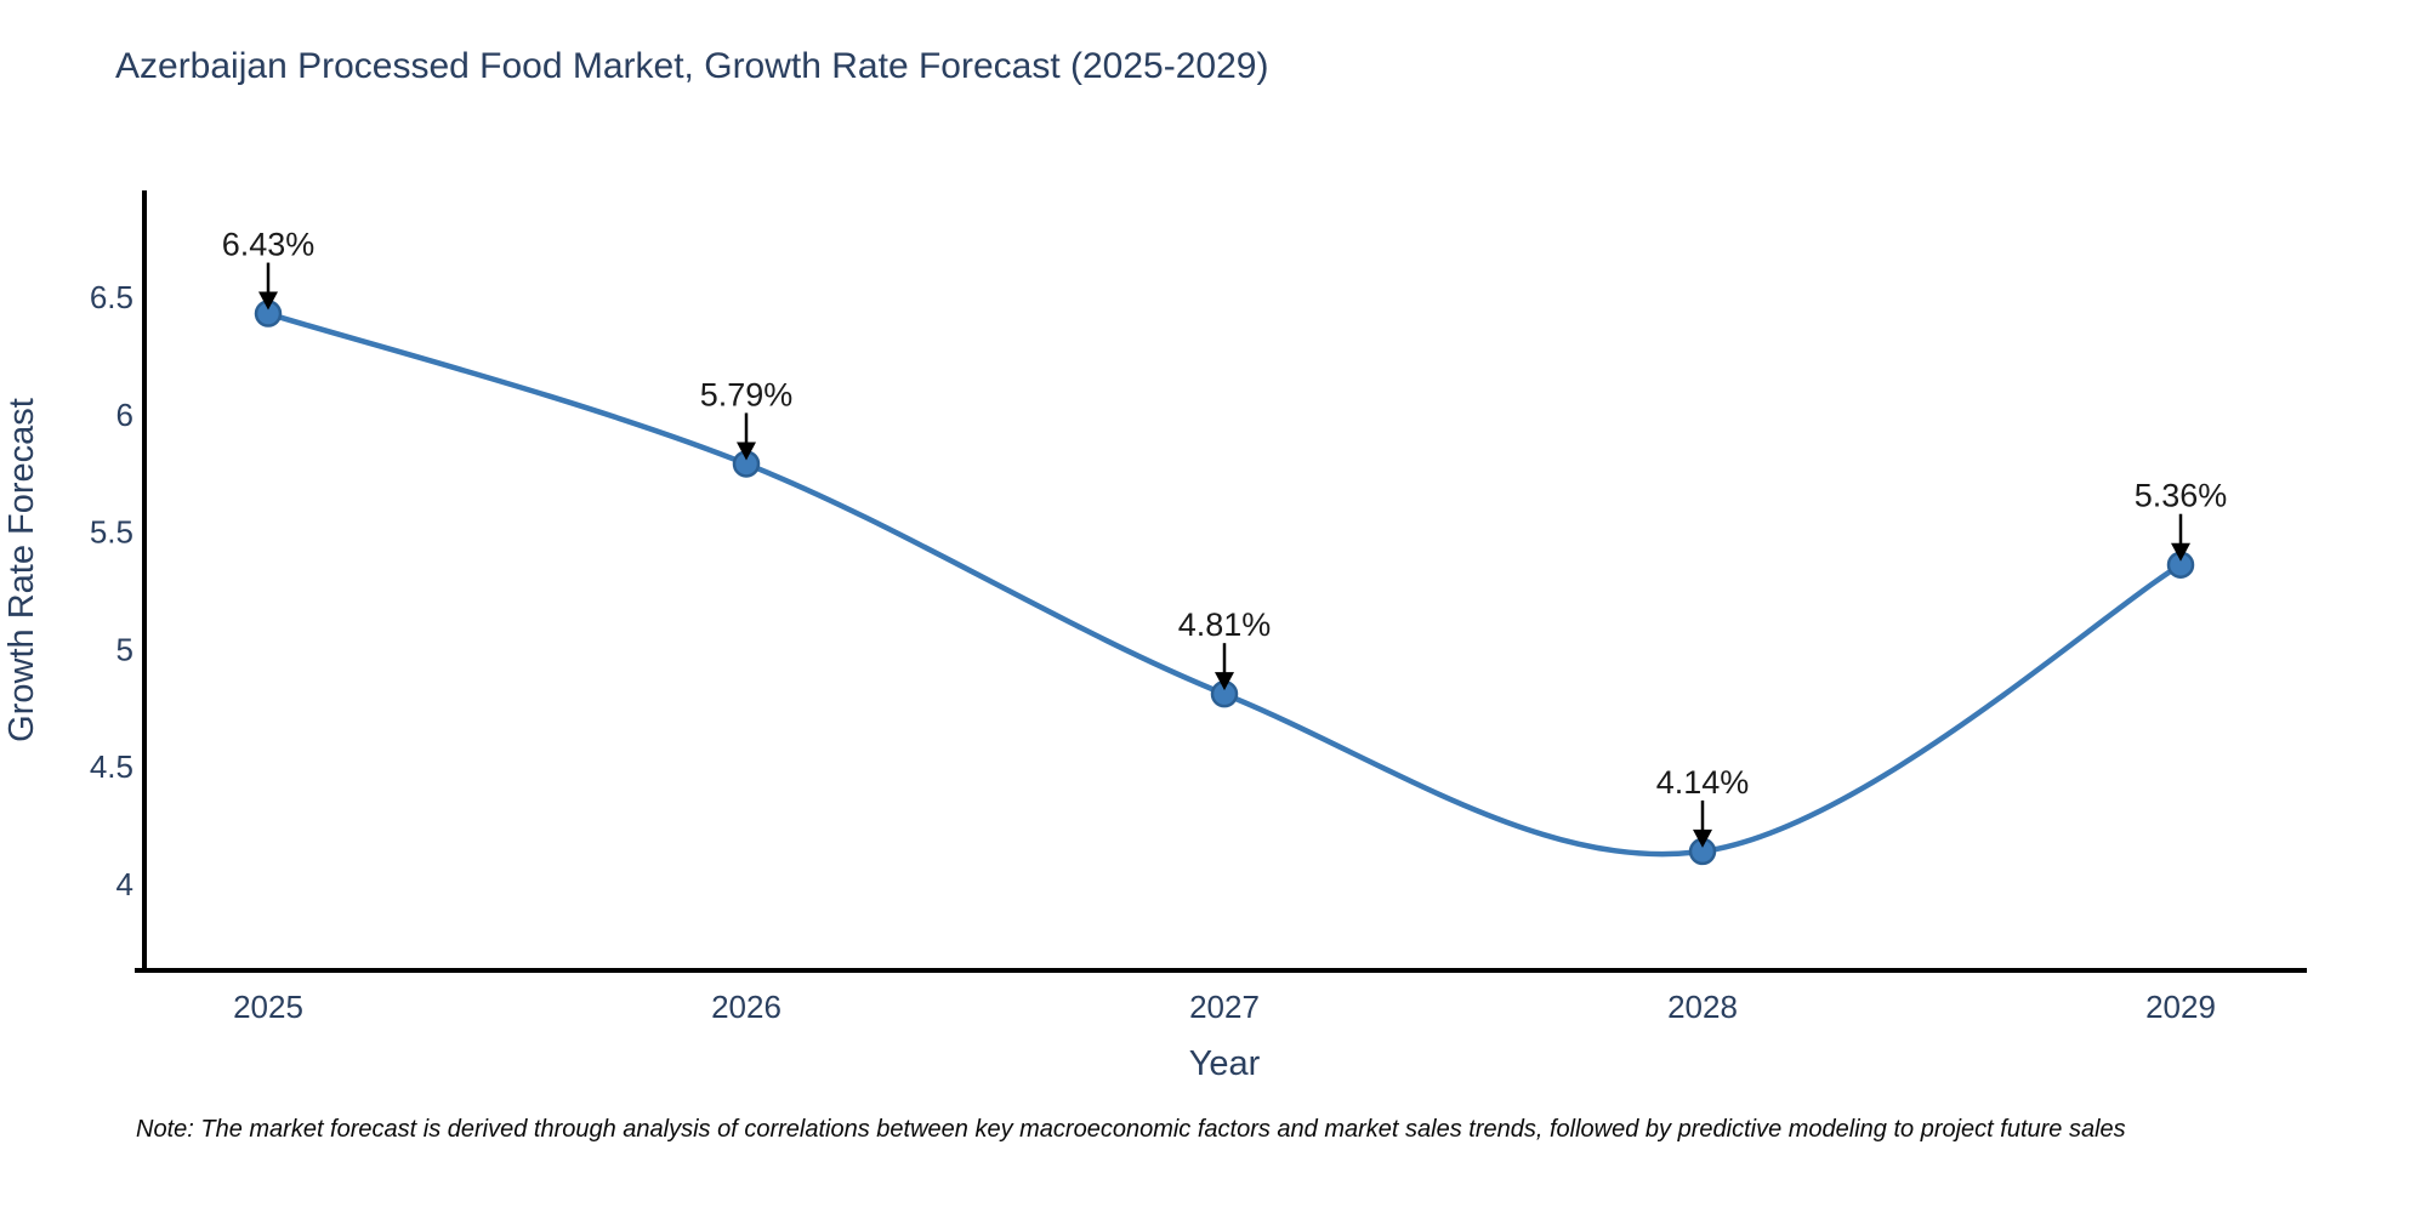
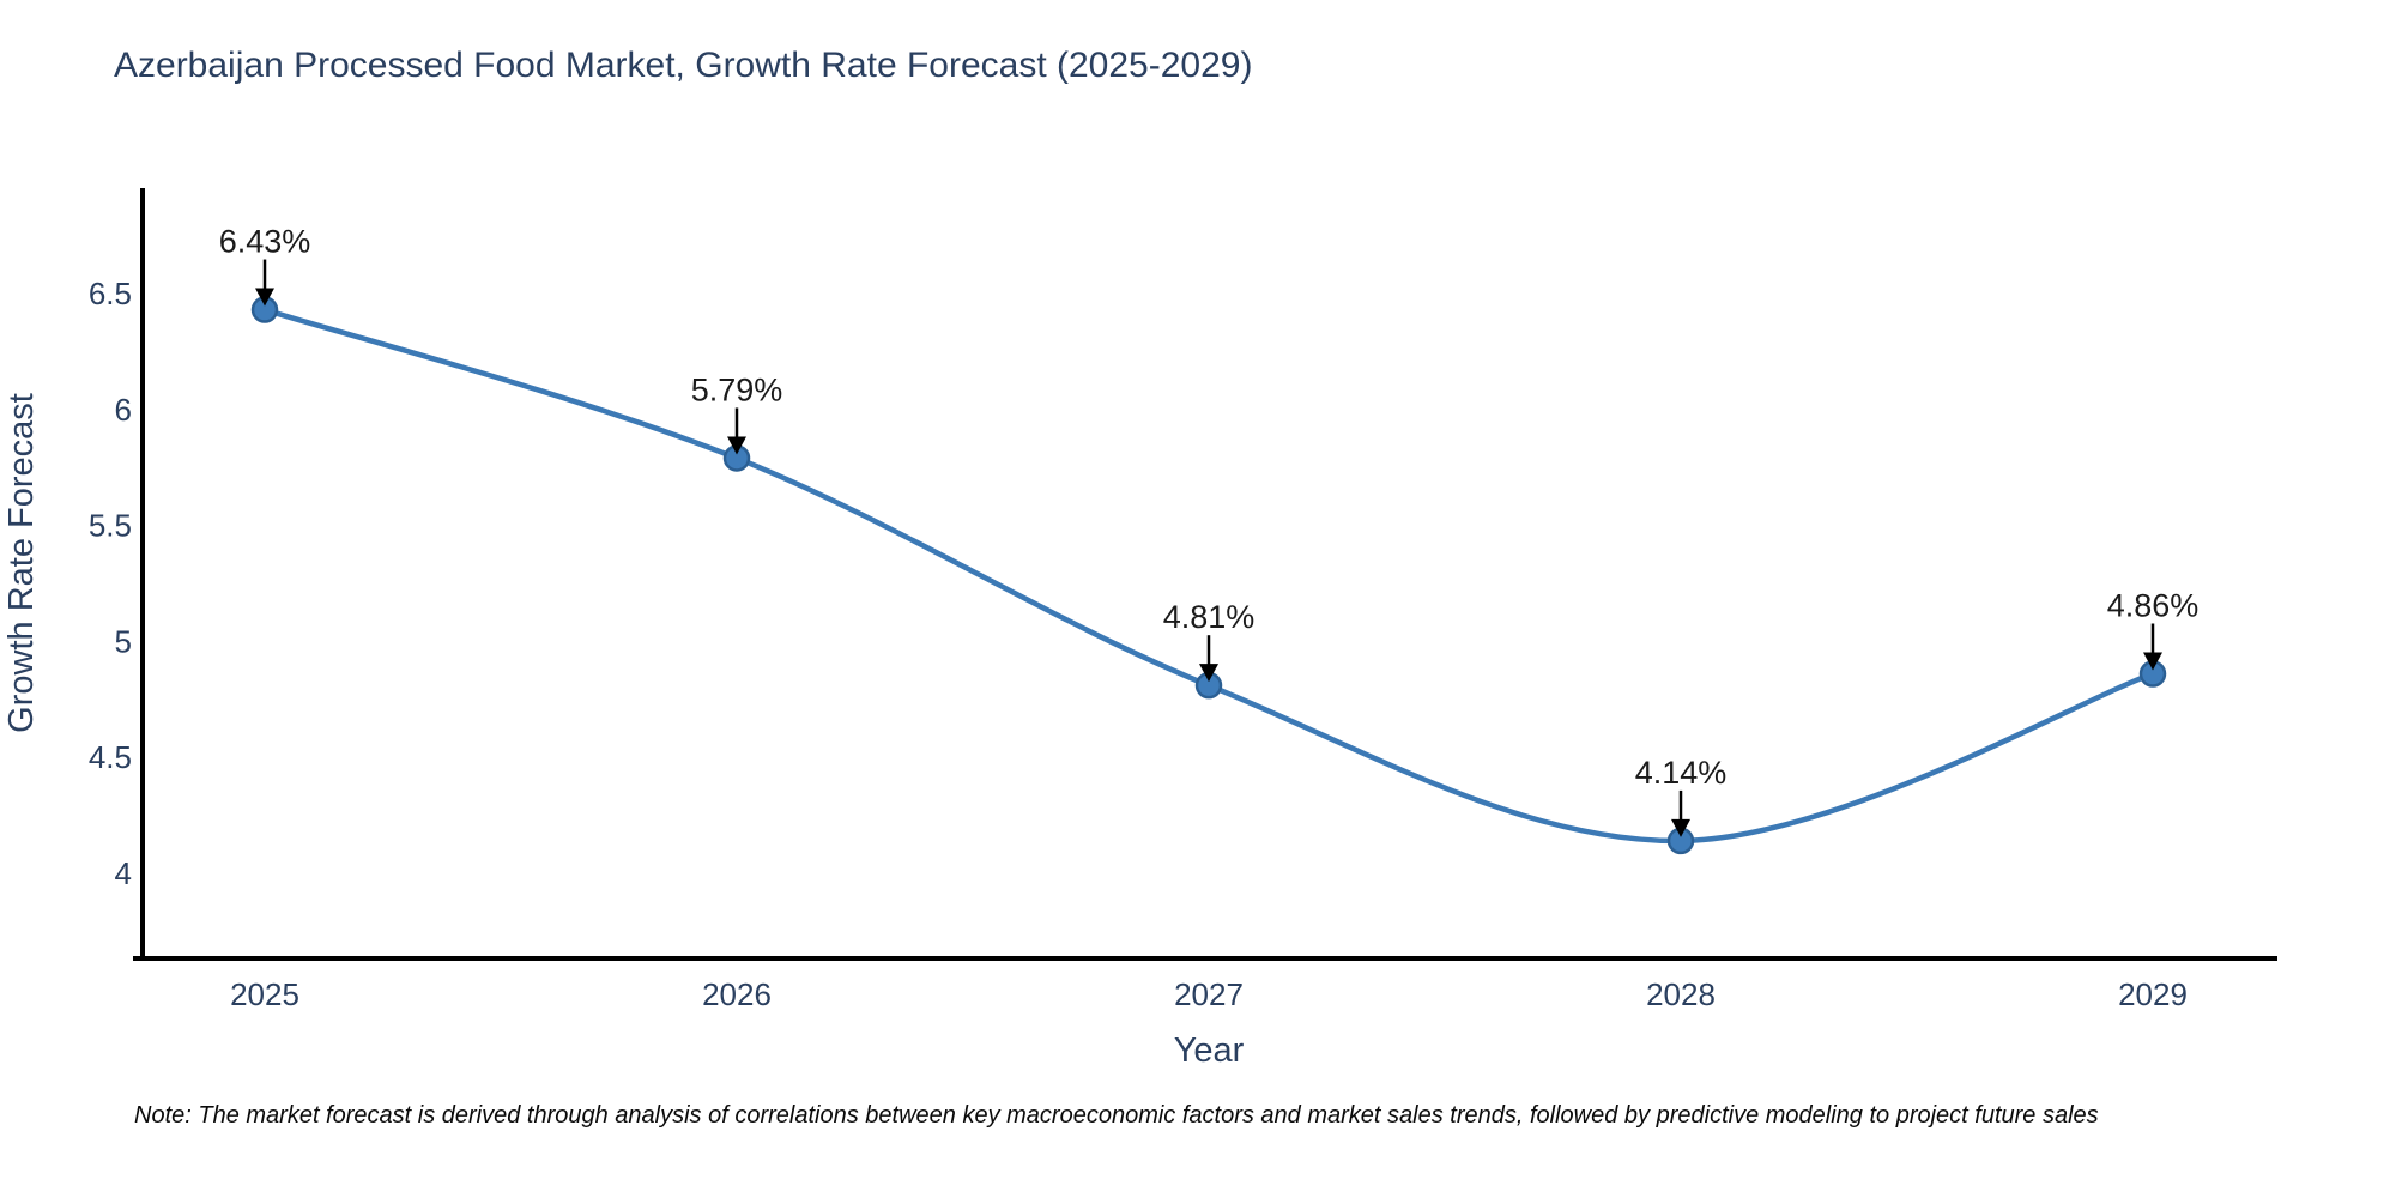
2029: 5.36% -> 4.86%
